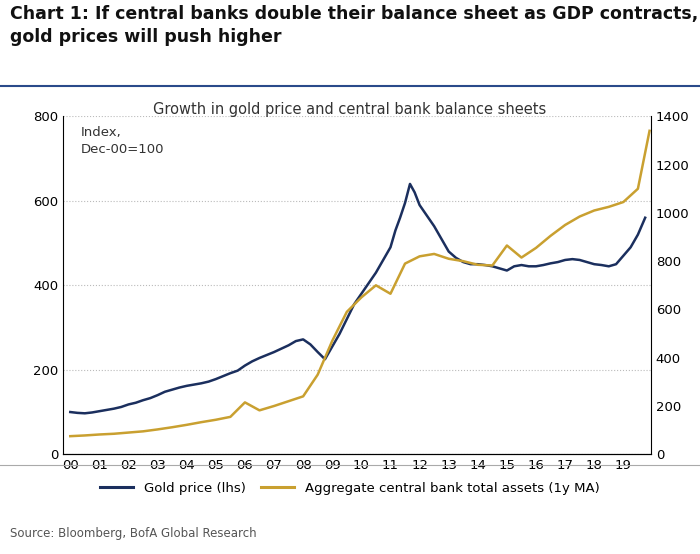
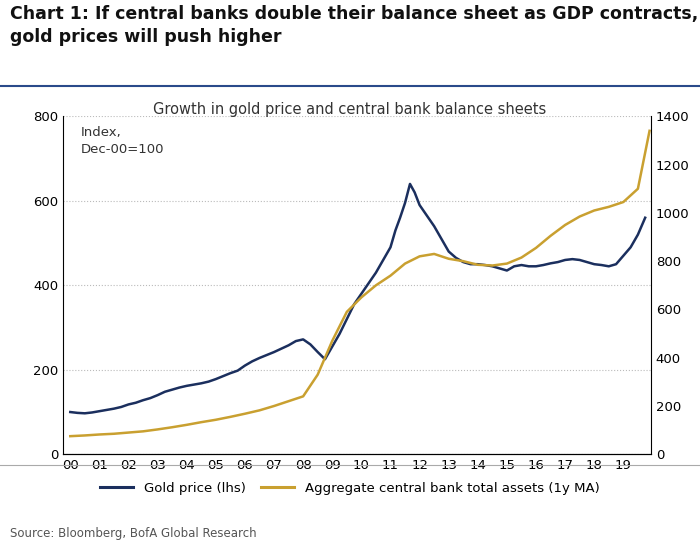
Aggregate central bank total assets (1y MA)/06: 215 -> 168
Aggregate central bank total assets (1y MA)/11: 665 -> 740
Aggregate central bank total assets (1y MA)/15: 865 -> 790
